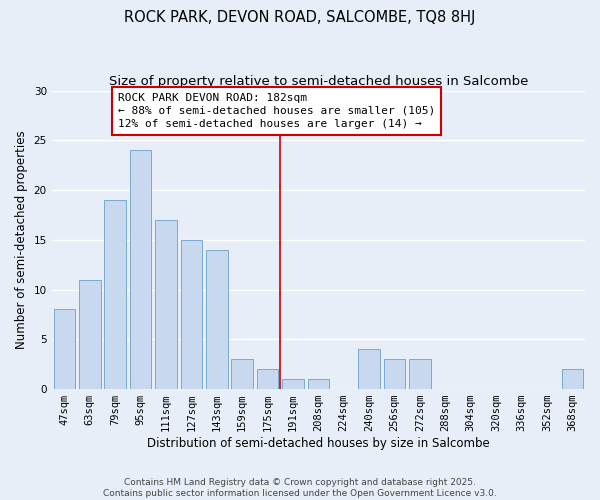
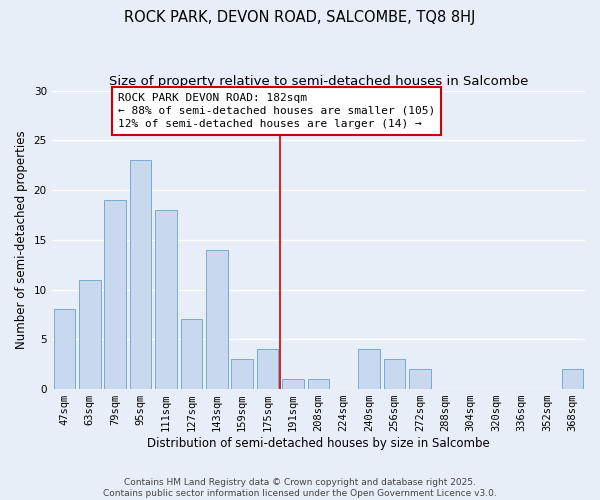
95sqm: 24 -> 23
111sqm: 17 -> 18
127sqm: 15 -> 7
175sqm: 2 -> 4
272sqm: 3 -> 2
